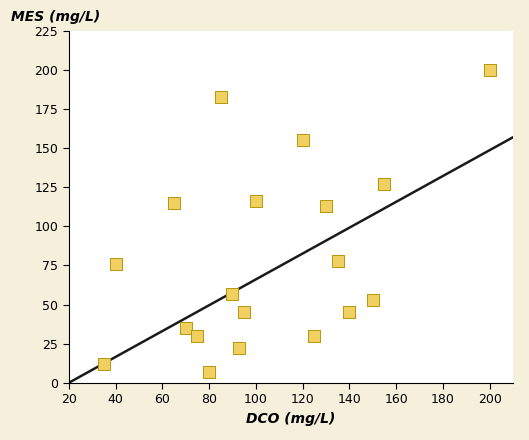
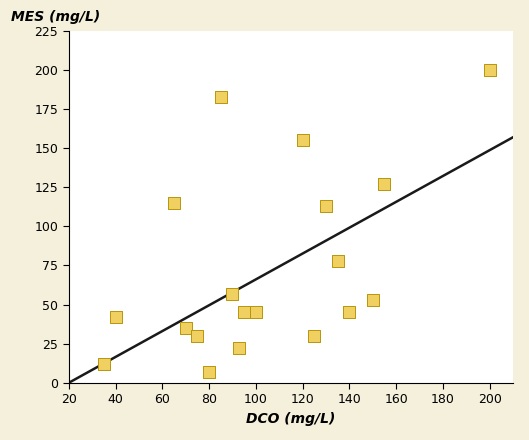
40: 76 -> 42
100: 116 -> 45
